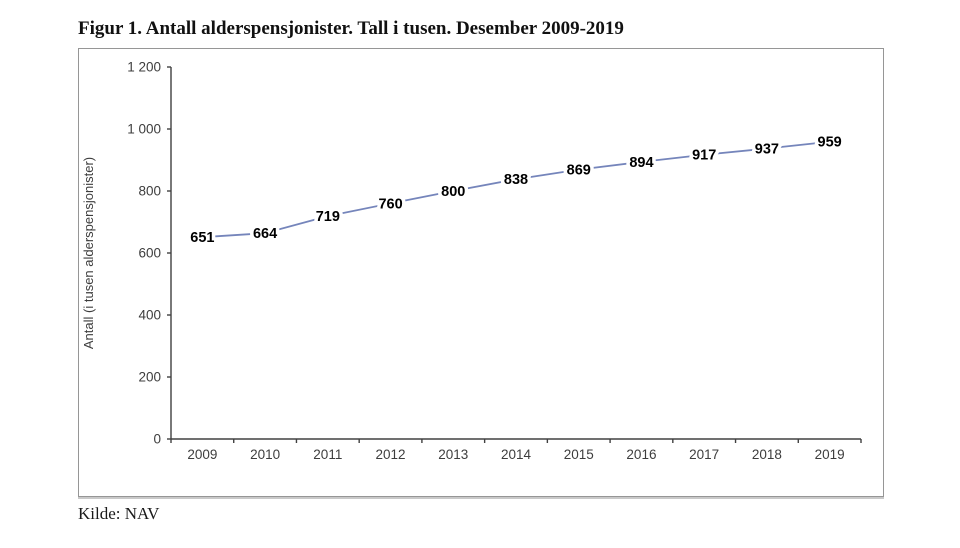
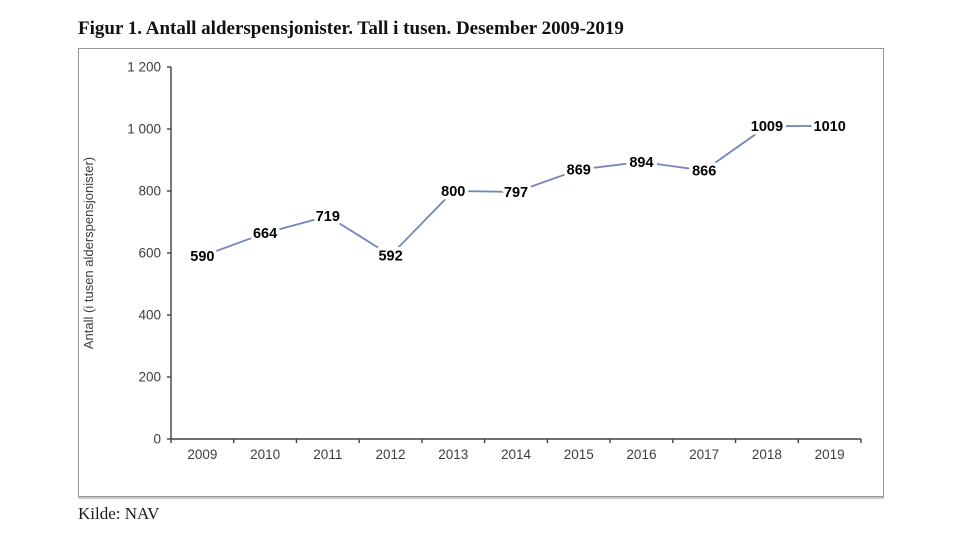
2009: 651 -> 590
2012: 760 -> 592
2014: 838 -> 797
2017: 917 -> 866
2018: 937 -> 1009
2019: 959 -> 1010
